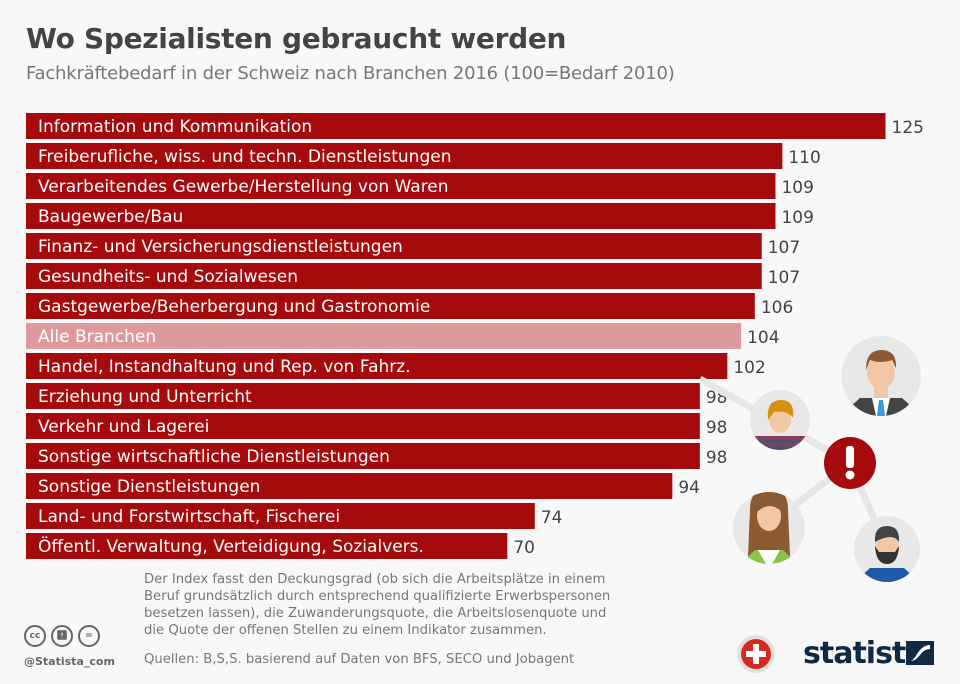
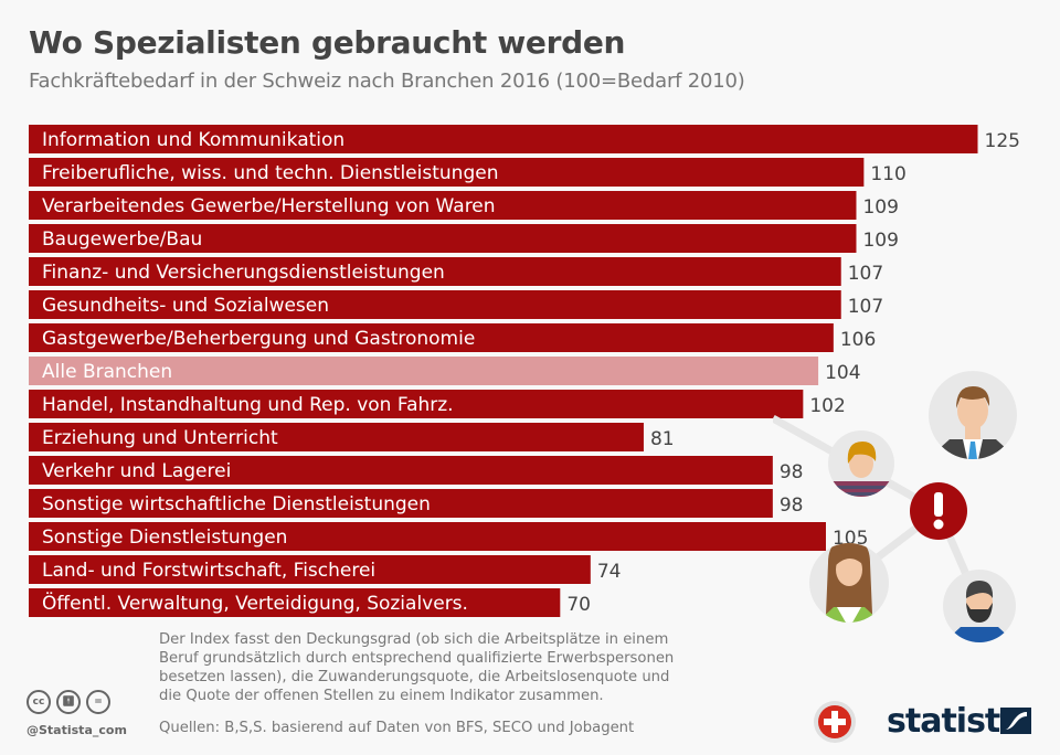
Erziehung und Unterricht: 98 -> 81
Sonstige Dienstleistungen: 94 -> 105
